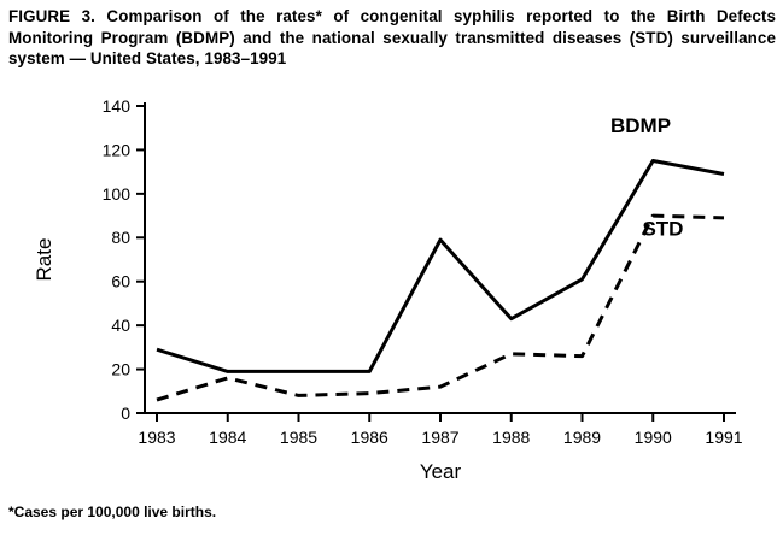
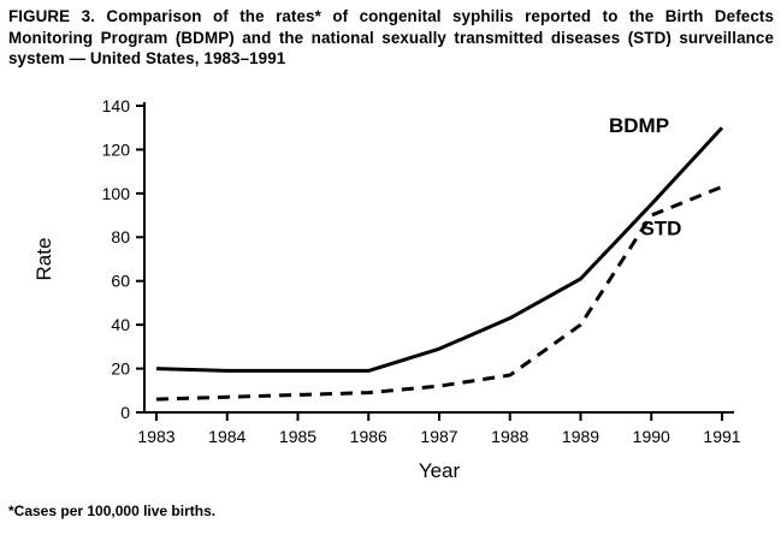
BDMP/1983: 29 -> 20
STD/1984: 16 -> 7
BDMP/1987: 79 -> 29
STD/1988: 27 -> 17
STD/1989: 26 -> 40
BDMP/1990: 115 -> 95
BDMP/1991: 109 -> 130
STD/1991: 89 -> 103
